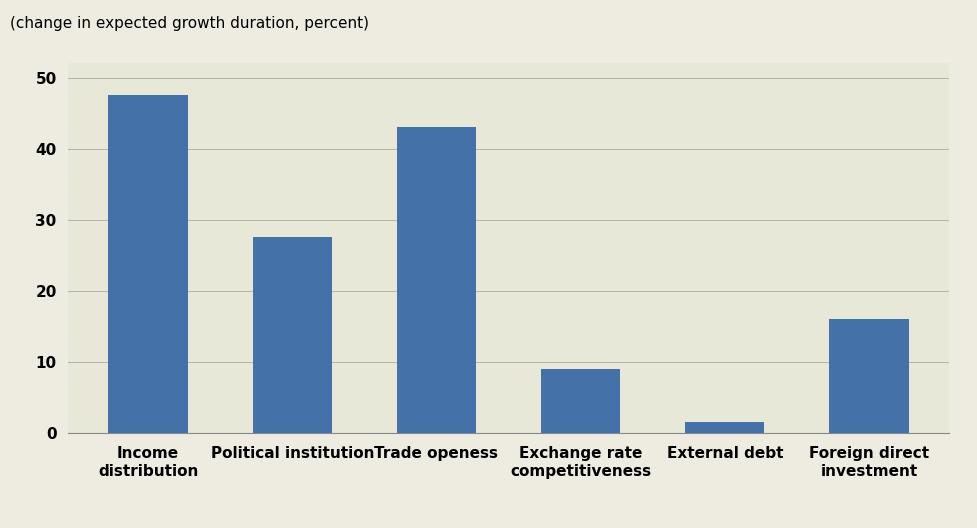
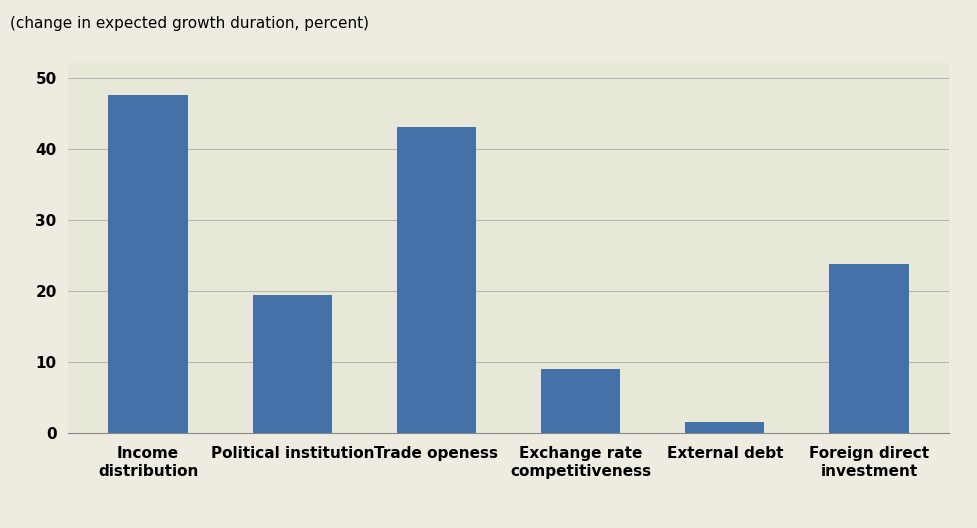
Political institution: 27.5 -> 19.4
Foreign direct investment: 16.0 -> 23.8
